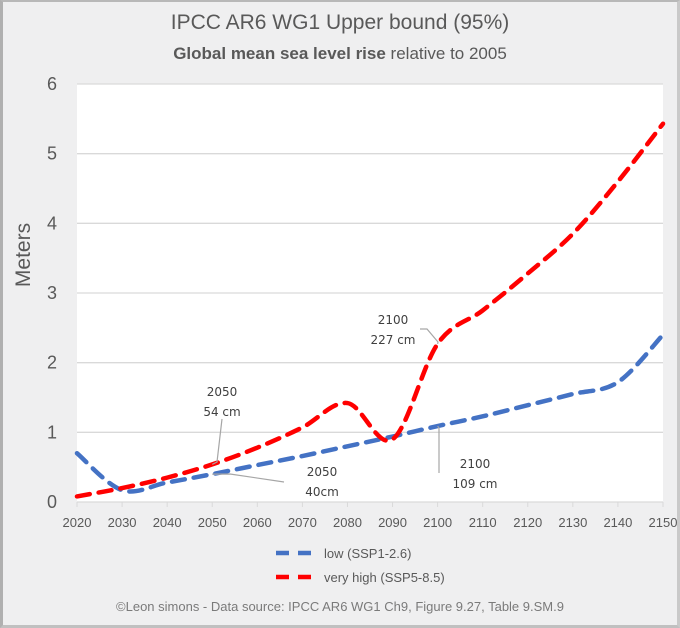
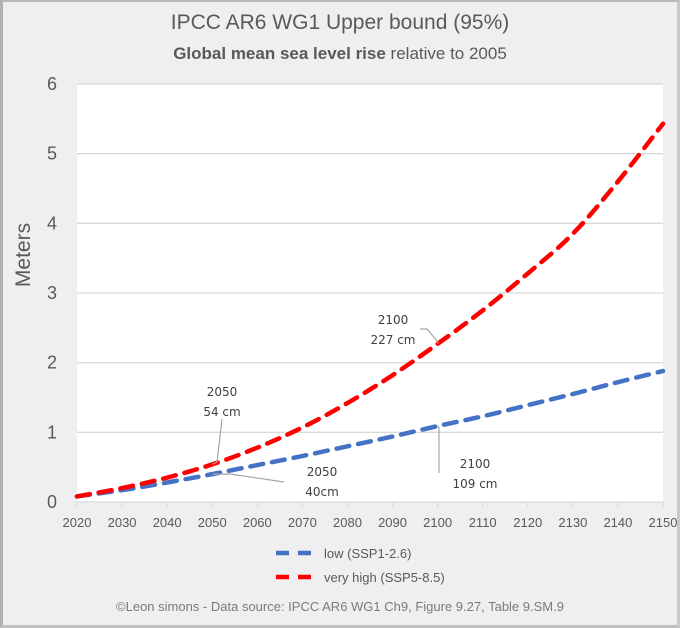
low (SSP1-2.6)/2020: 0.7 -> 0.1
very high (SSP5-8.5)/2090: 0.9 -> 1.8
low (SSP1-2.6)/2150: 2.4 -> 1.9
